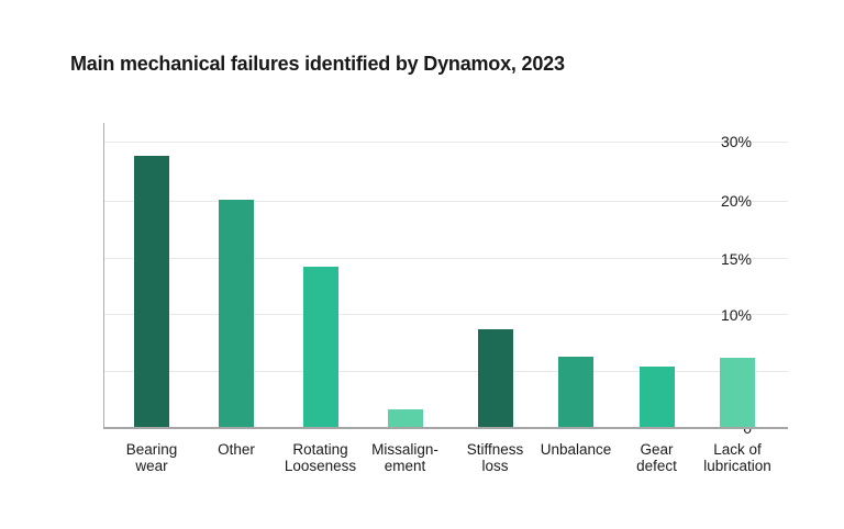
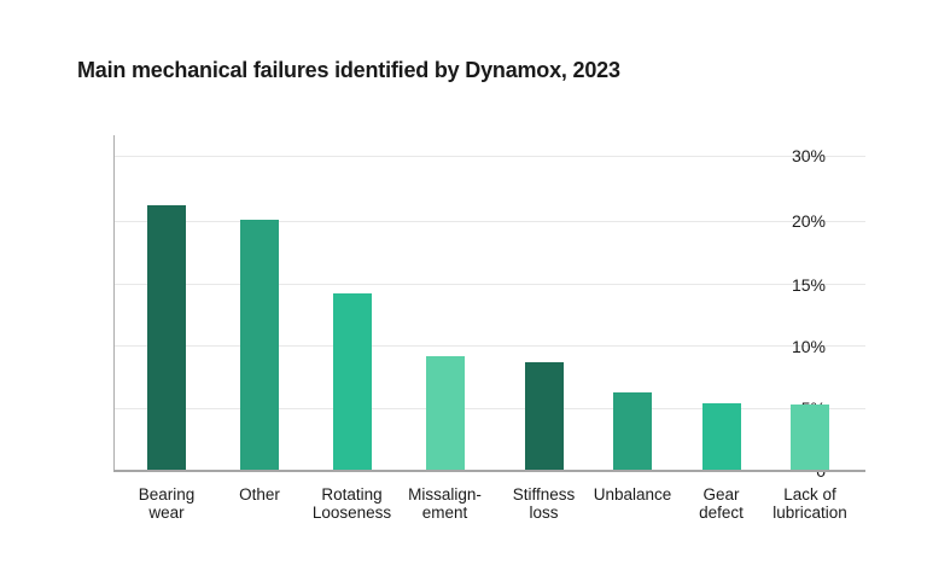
Bearing wear: 24.0% -> 21.3%
Missalign-ement: 1.6% -> 9.2%
Lack of lubrication: 6.2% -> 5.3%
